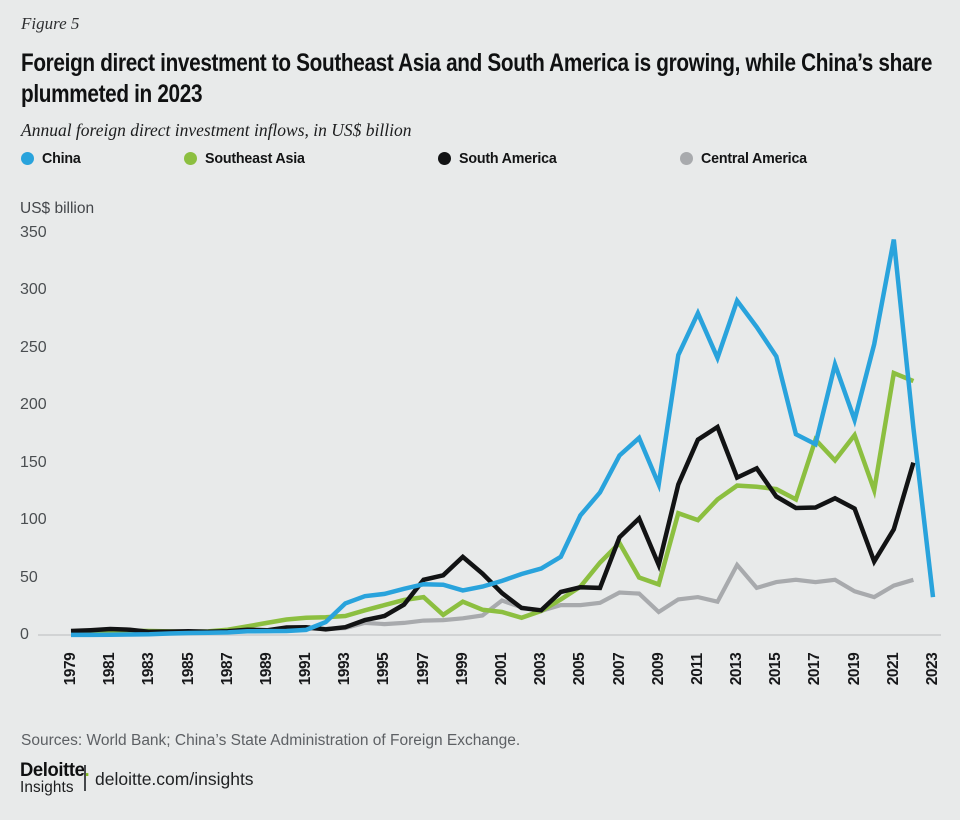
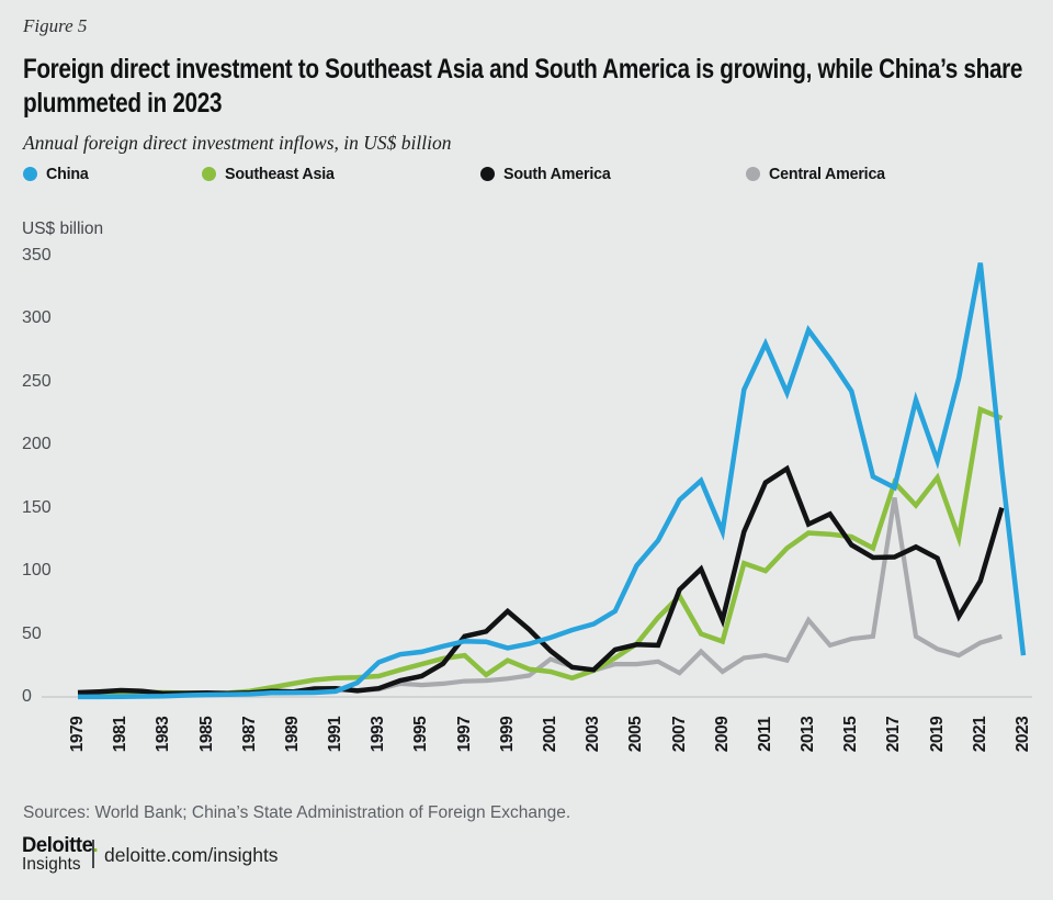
Central America/2007: 37 -> 19
Central America/2017: 46 -> 158
